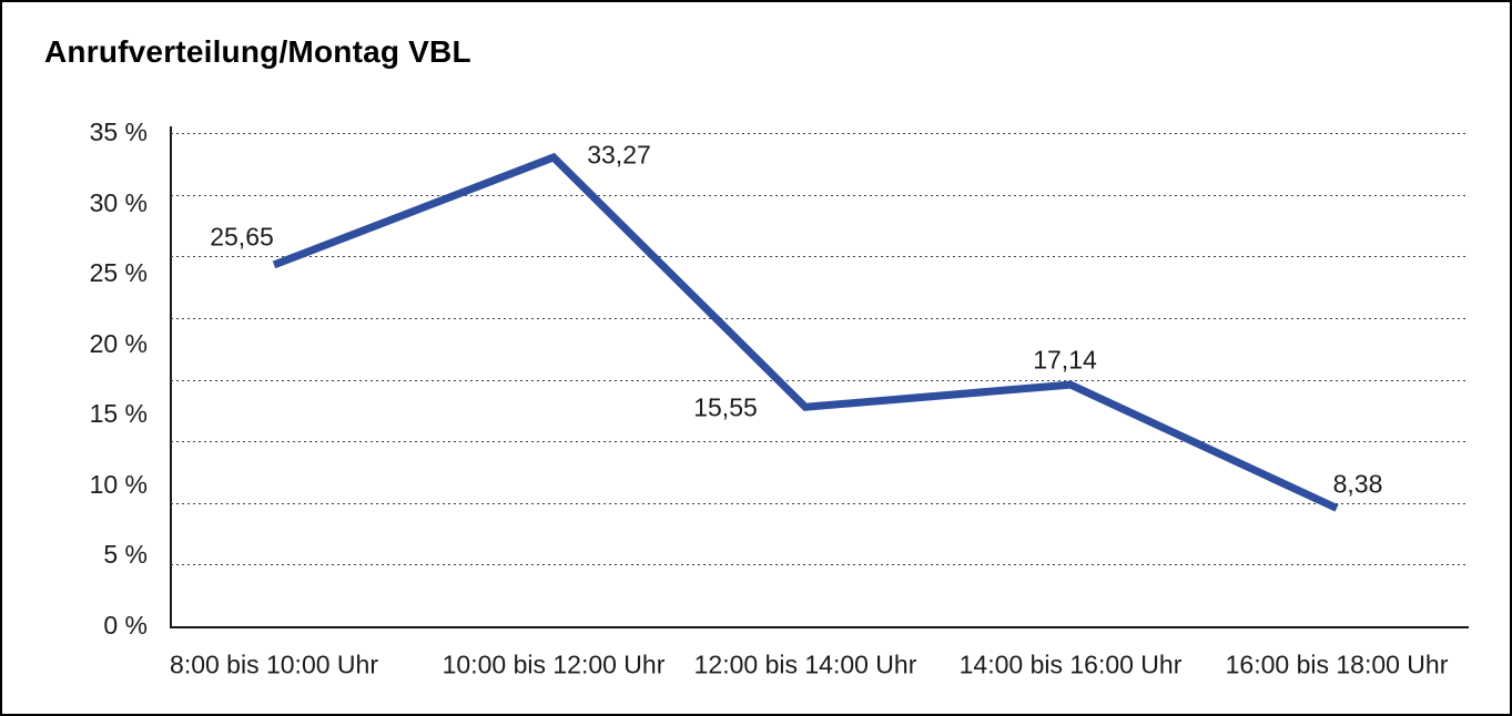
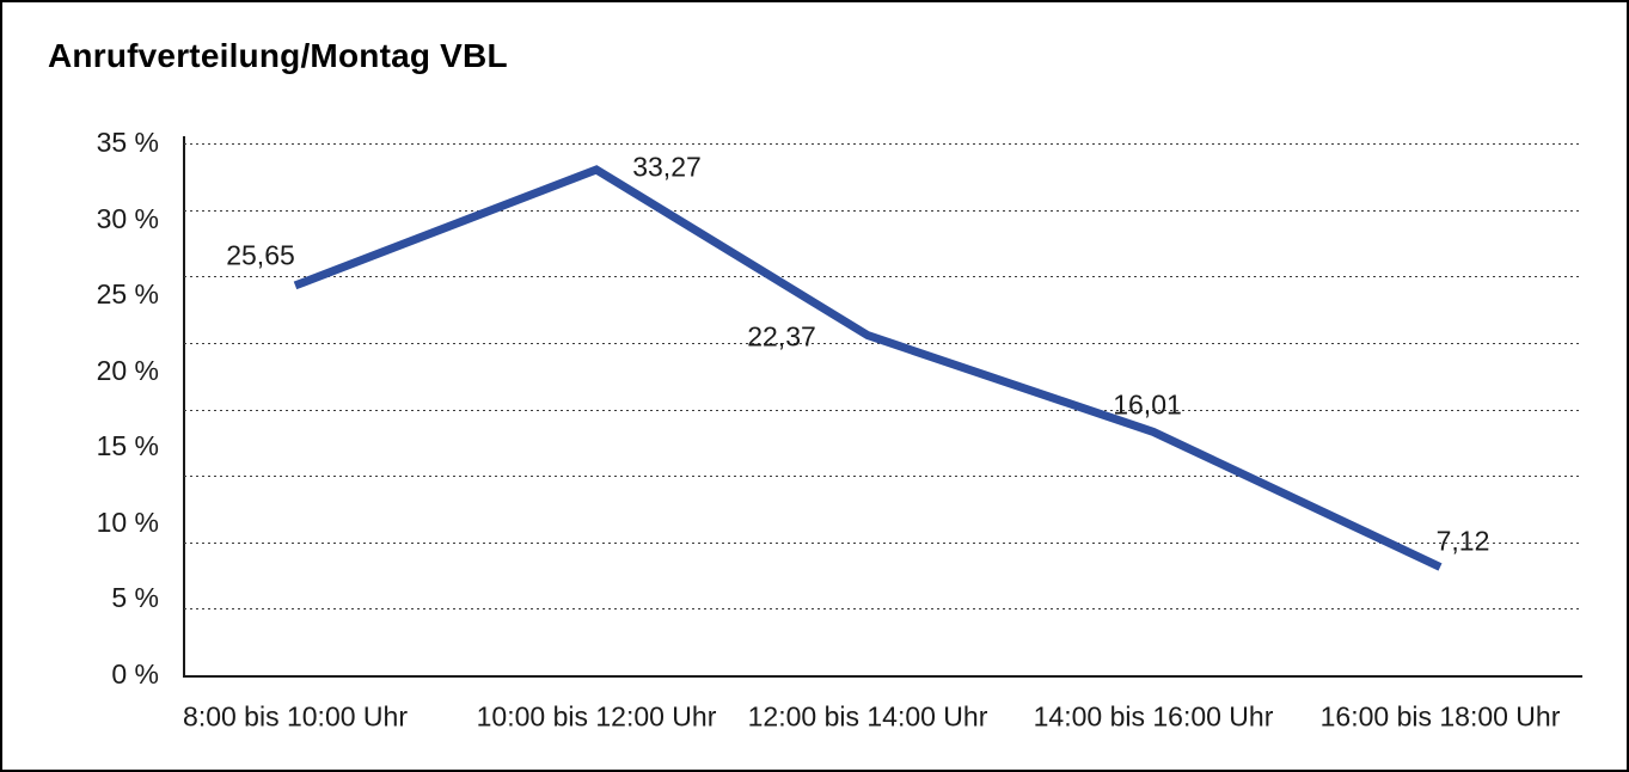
12:00 bis 14:00 Uhr: 15,55 -> 22,37
14:00 bis 16:00 Uhr: 17,14 -> 16,01
16:00 bis 18:00 Uhr: 8,38 -> 7,12
